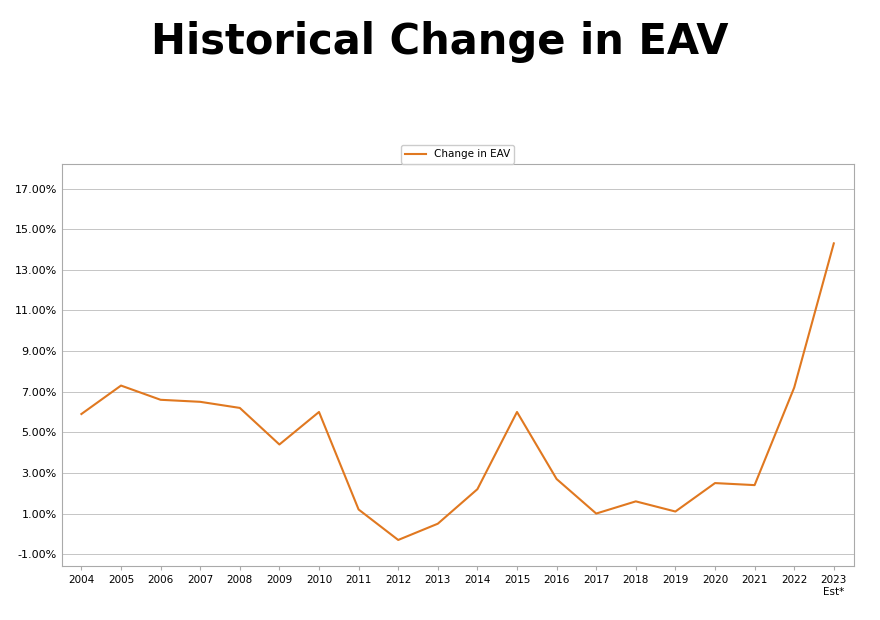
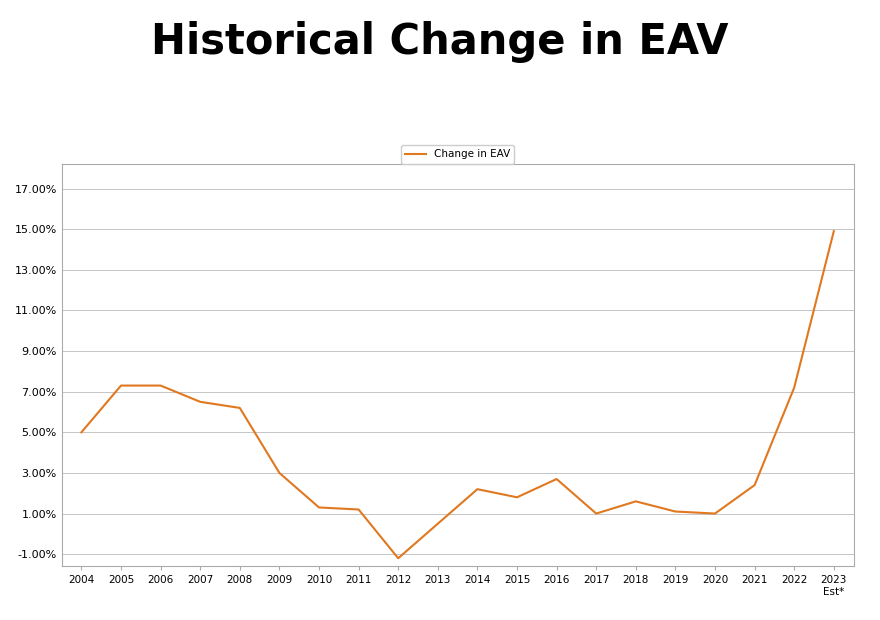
2004: 5.9% -> 5.0%
2006: 6.6% -> 7.3%
2009: 4.4% -> 3.0%
2010: 6.0% -> 1.3%
2012: -0.3% -> -1.2%
2015: 6.0% -> 1.8%
2020: 2.5% -> 1.0%
2023 Est*: 14.3% -> 14.9%
